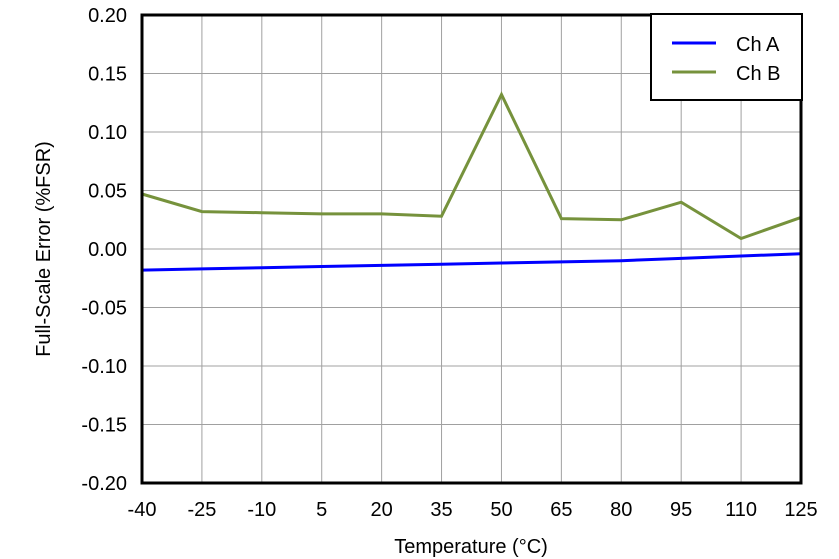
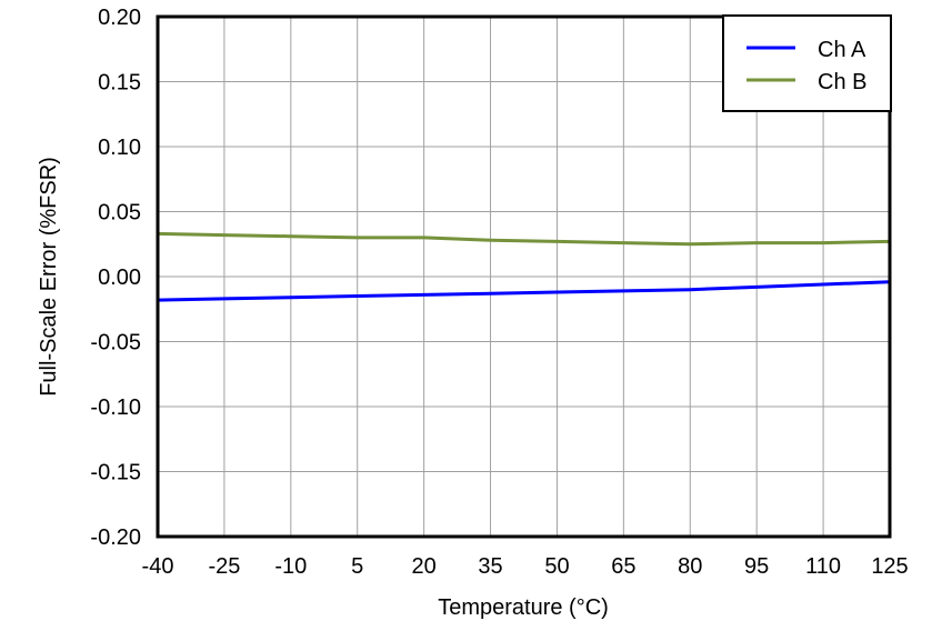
Ch B/-40: 0.047 -> 0.033
Ch B/50: 0.132 -> 0.027
Ch B/95: 0.040 -> 0.026
Ch B/110: 0.009 -> 0.026
